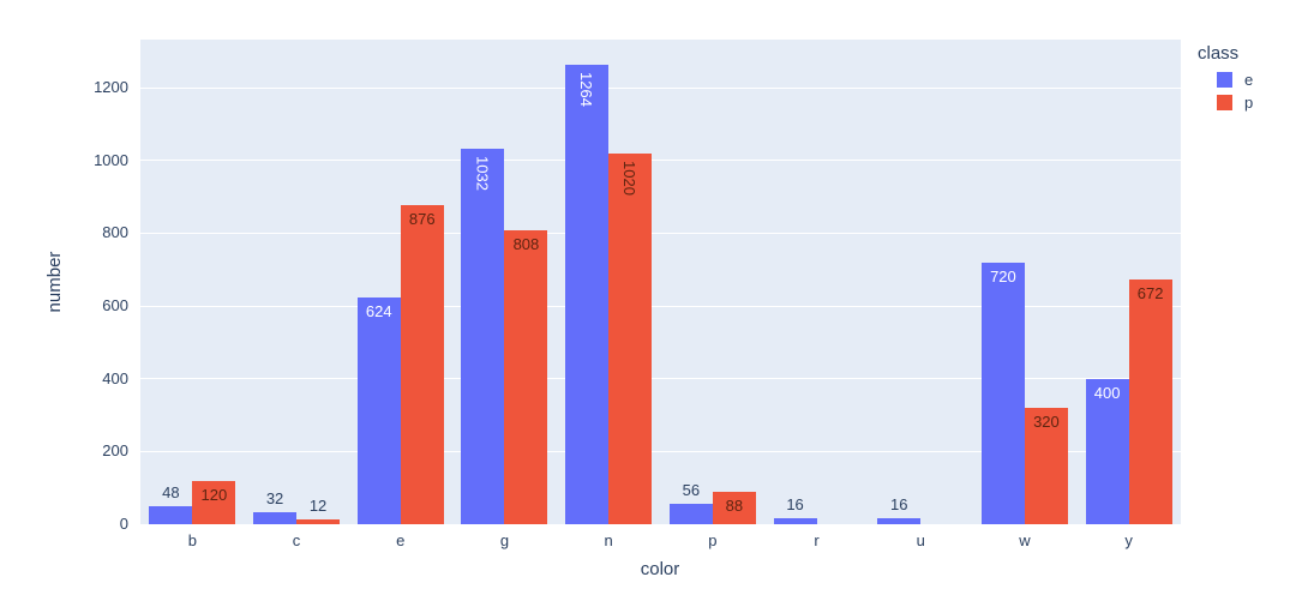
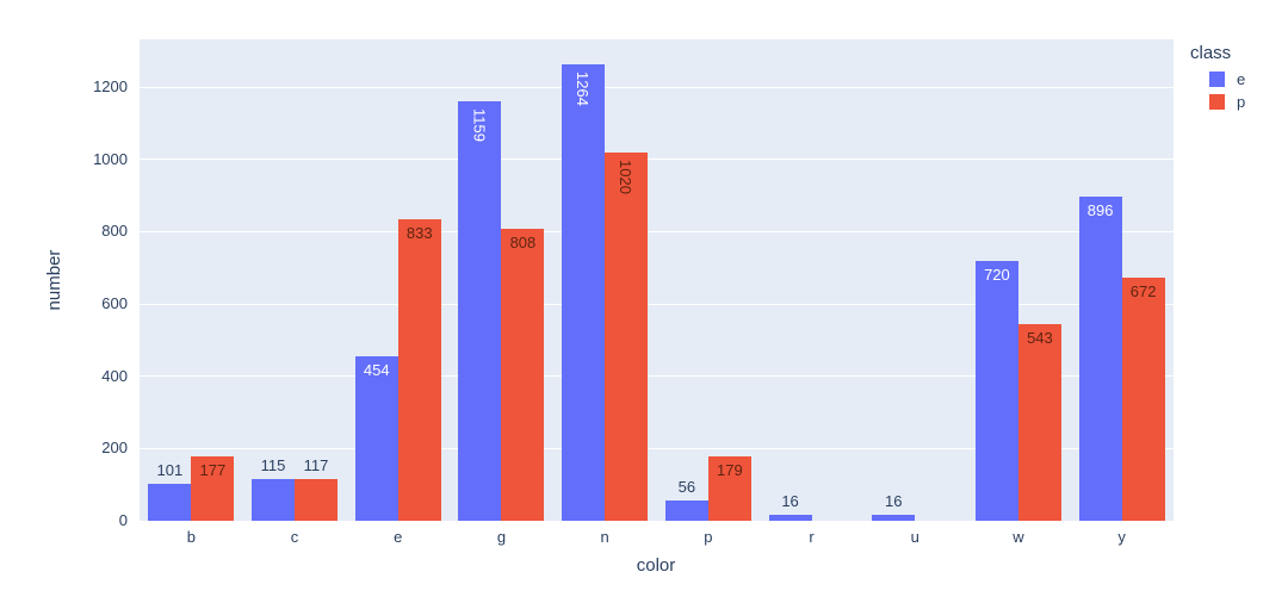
e/b: 48 -> 101
p/b: 120 -> 177
e/c: 32 -> 115
p/c: 12 -> 117
e/e: 624 -> 454
p/e: 876 -> 833
e/g: 1032 -> 1159
p/p: 88 -> 179
p/w: 320 -> 543
e/y: 400 -> 896
